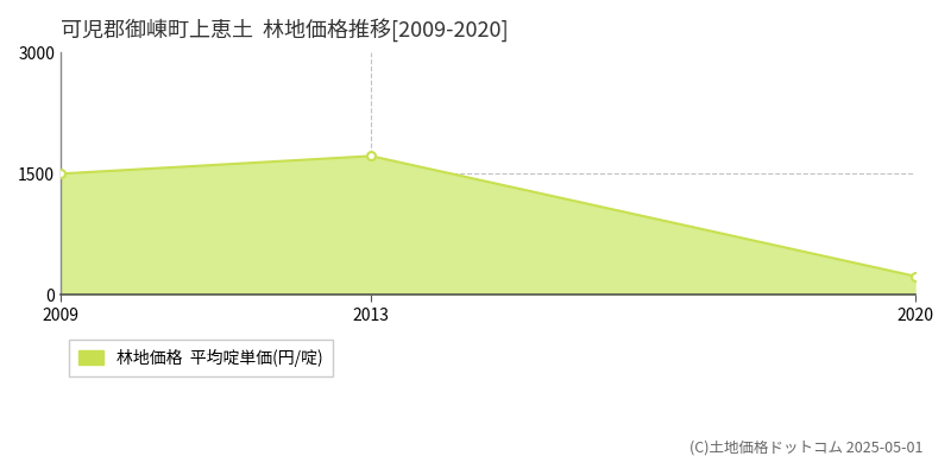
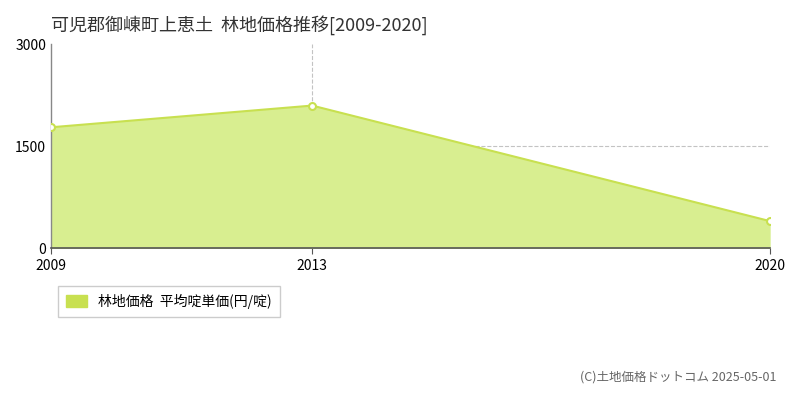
2009: 1500 -> 1780
2013: 1720 -> 2100
2020: 230 -> 400
